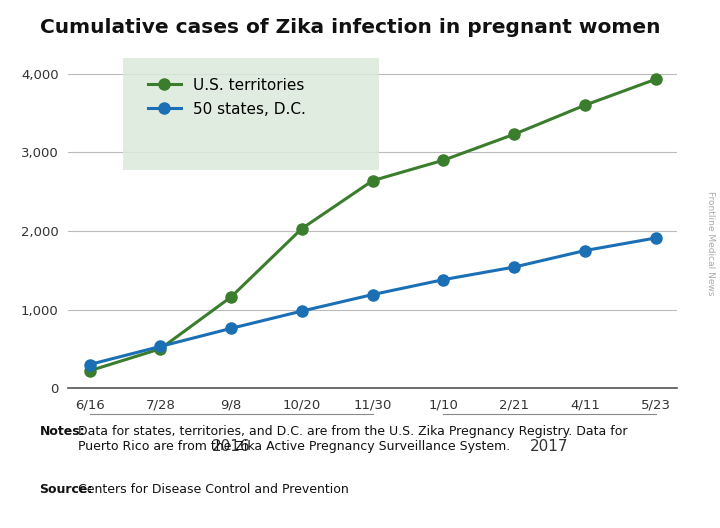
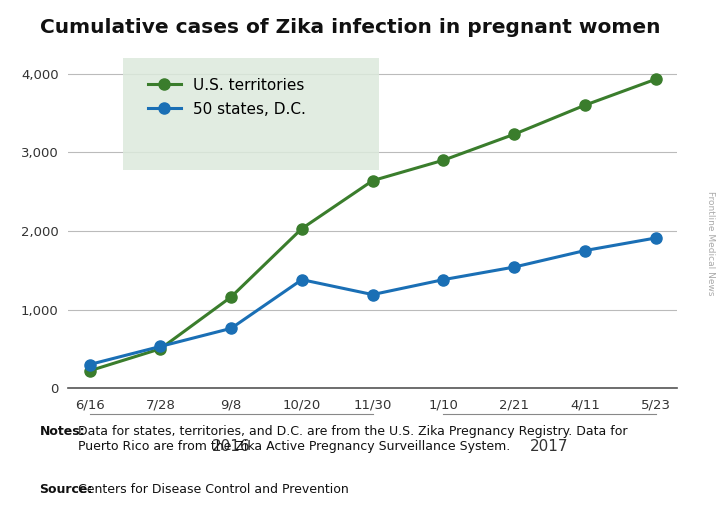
50 states, D.C./10/20: 980 -> 1,380
